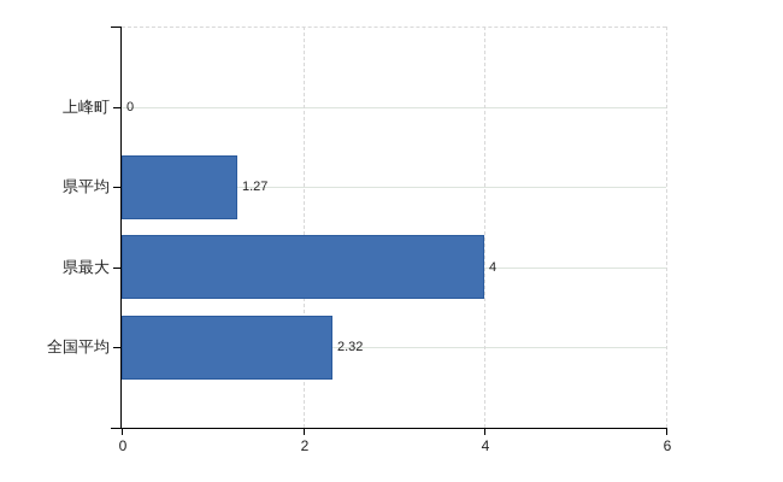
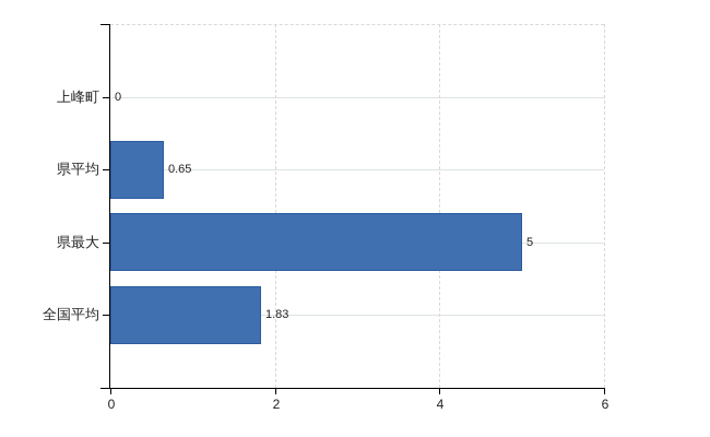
県平均: 1.27 -> 0.65
県最大: 4 -> 5
全国平均: 2.32 -> 1.83
